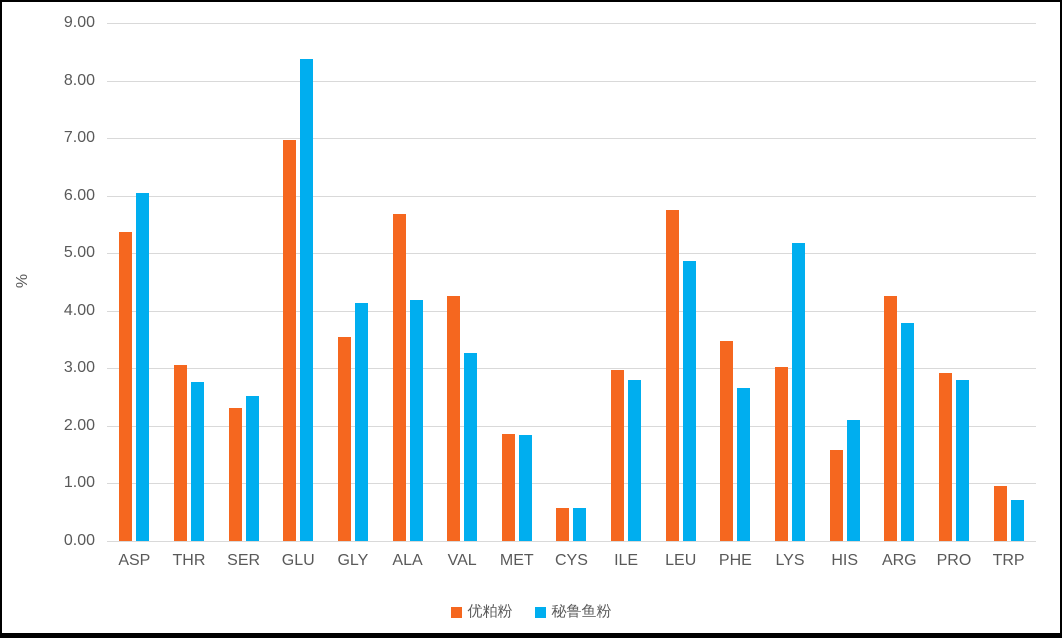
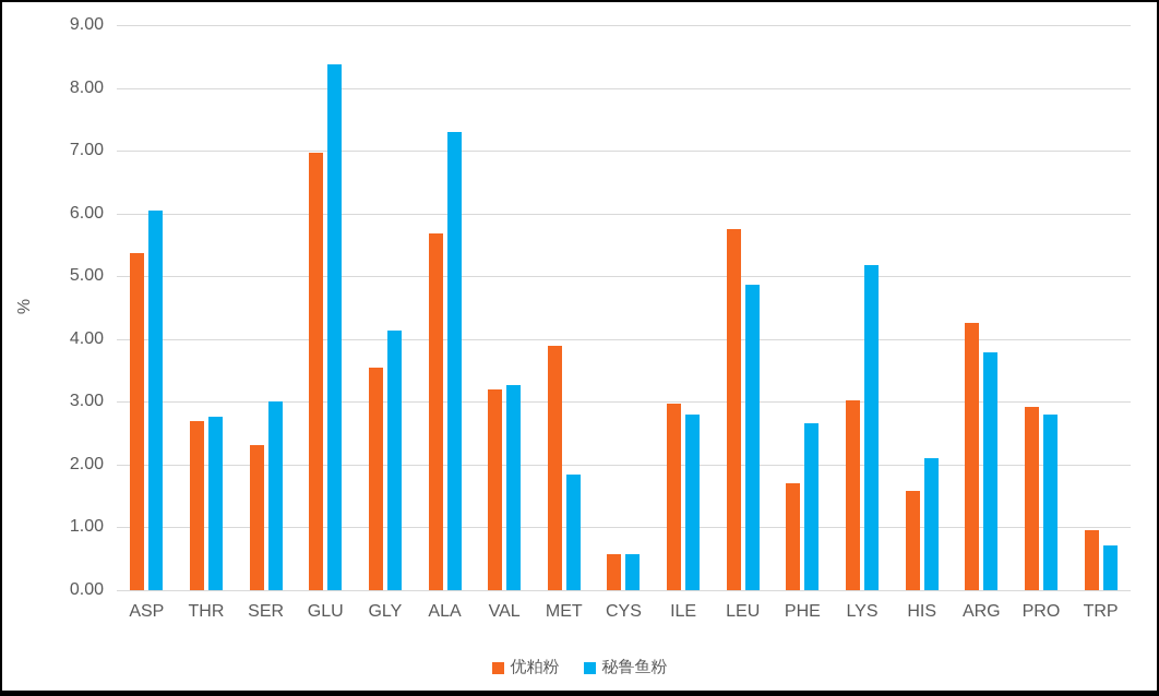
优粕粉/THR: 3.1 -> 2.7
秘鲁鱼粉/SER: 2.5 -> 3.0
秘鲁鱼粉/ALA: 4.2 -> 7.3
优粕粉/VAL: 4.3 -> 3.2
优粕粉/MET: 1.9 -> 3.9
优粕粉/PHE: 3.5 -> 1.7
